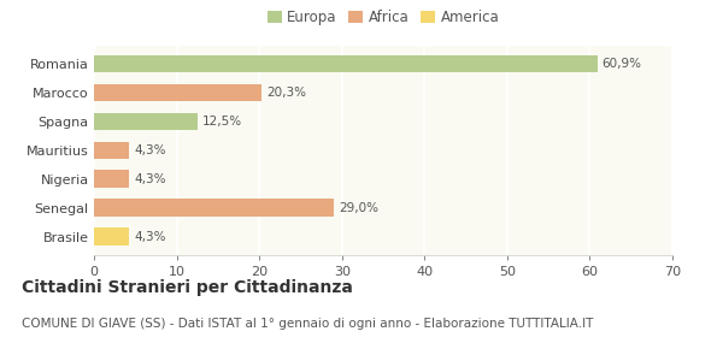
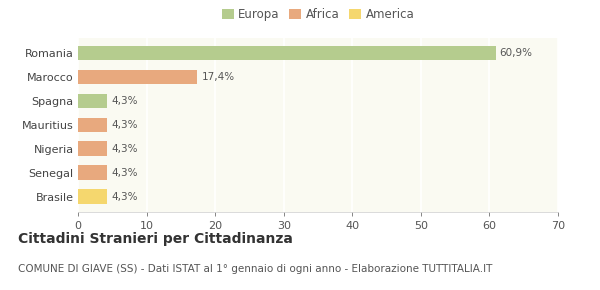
Marocco: 20,3% -> 17,4%
Spagna: 12,5% -> 4,3%
Senegal: 29,0% -> 4,3%
